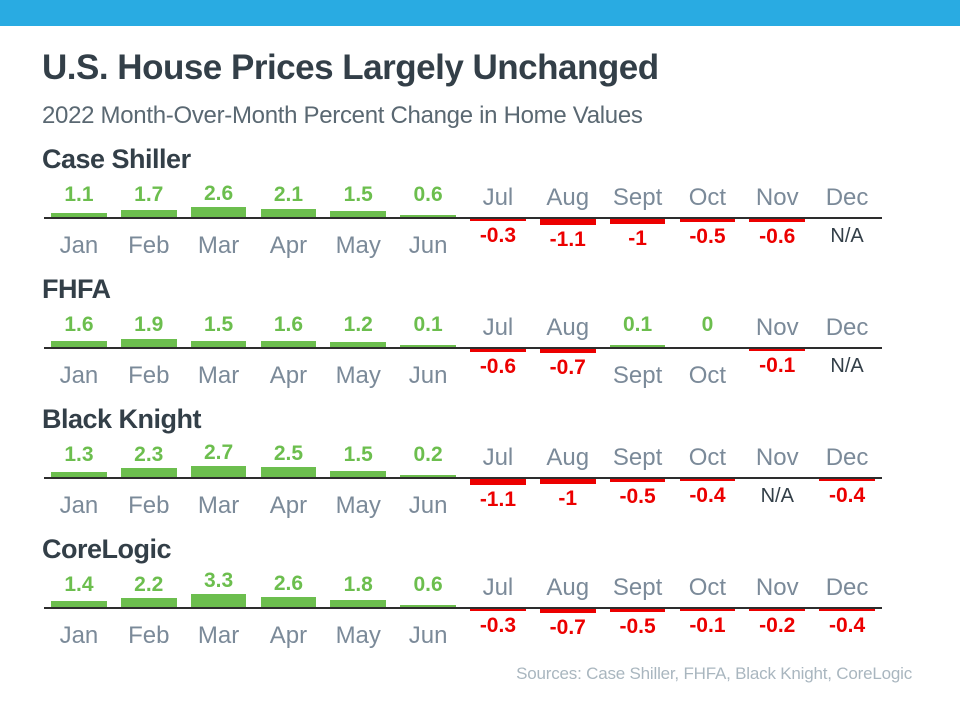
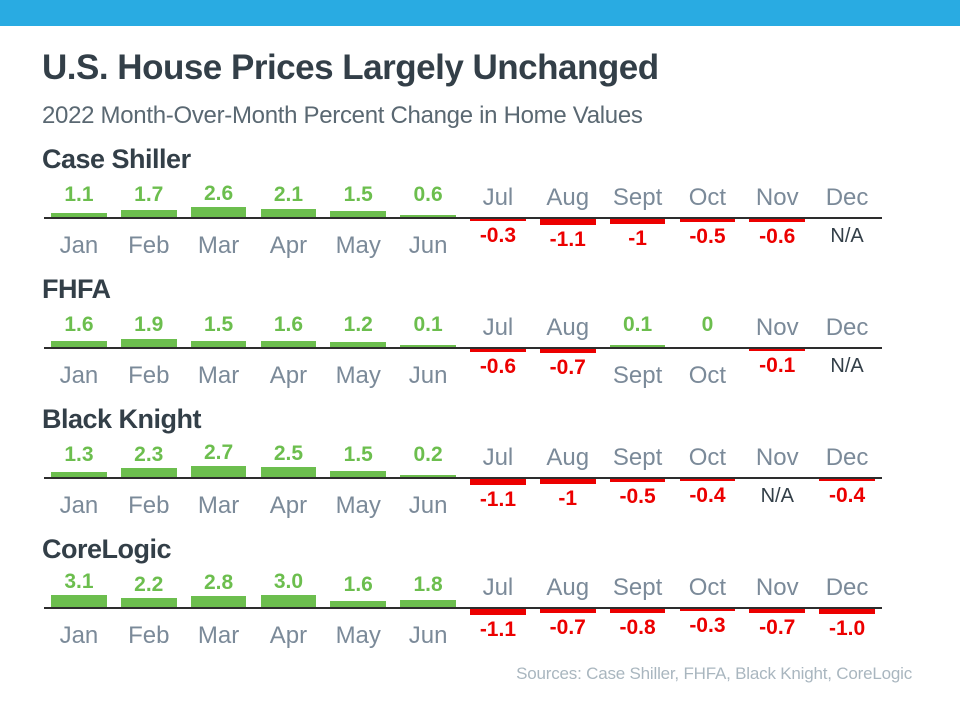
CoreLogic/Jan: 1.4 -> 3.1
CoreLogic/Mar: 3.3 -> 2.8
CoreLogic/Apr: 2.6 -> 3.0
CoreLogic/May: 1.8 -> 1.6
CoreLogic/Jun: 0.6 -> 1.8
CoreLogic/Jul: -0.3 -> -1.1
CoreLogic/Sept: -0.5 -> -0.8
CoreLogic/Oct: -0.1 -> -0.3
CoreLogic/Nov: -0.2 -> -0.7
CoreLogic/Dec: -0.4 -> -1.0
